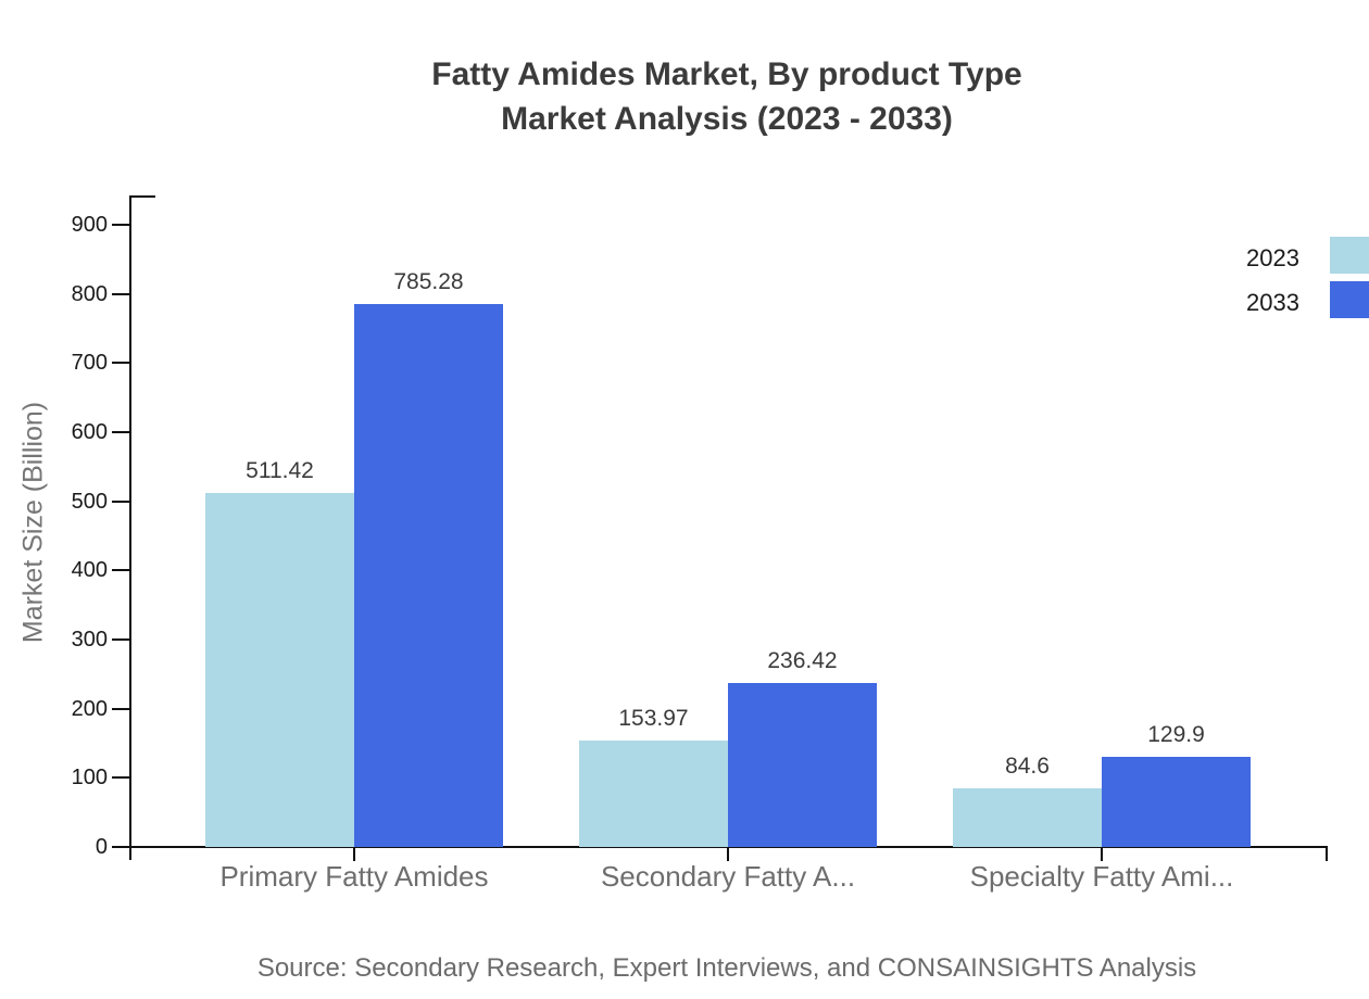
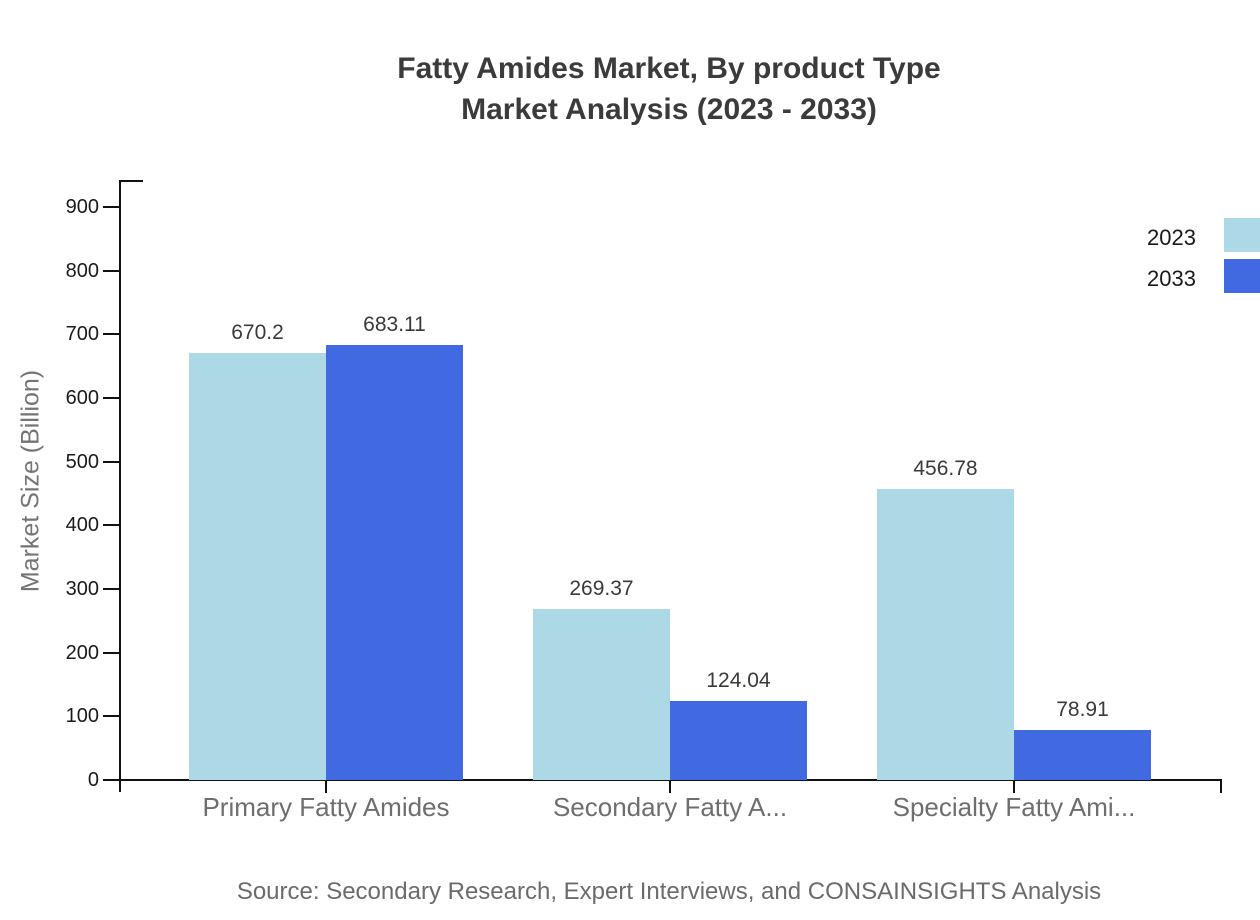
2023/Primary Fatty Amides: 511.42 -> 670.2
2033/Primary Fatty Amides: 785.28 -> 683.11
2023/Secondary Fatty A...: 153.97 -> 269.37
2033/Secondary Fatty A...: 236.42 -> 124.04
2023/Specialty Fatty Ami...: 84.6 -> 456.78
2033/Specialty Fatty Ami...: 129.9 -> 78.91
